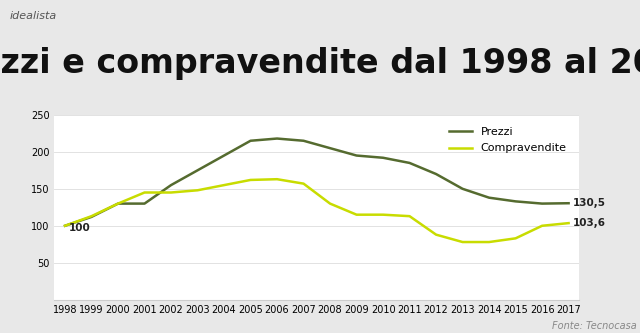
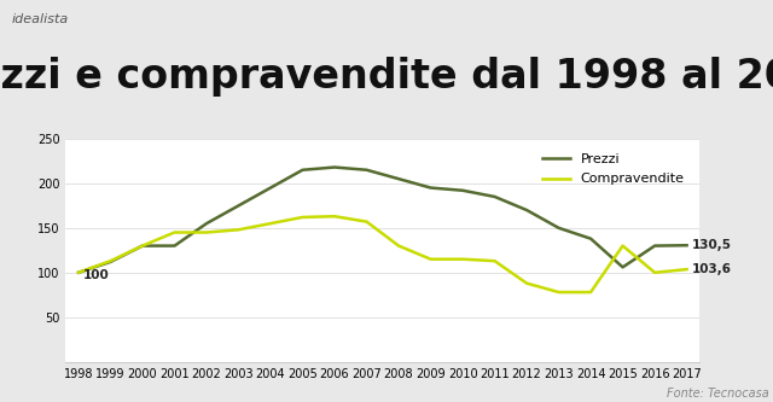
Prezzi/2015: 133 -> 106
Compravendite/2015: 83 -> 130
